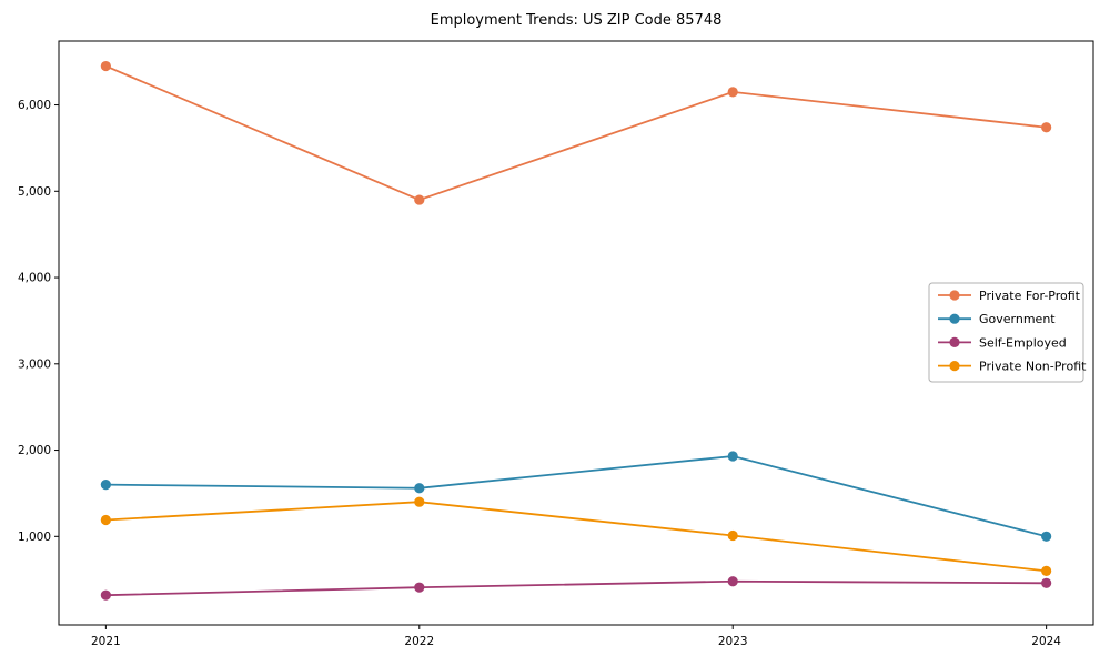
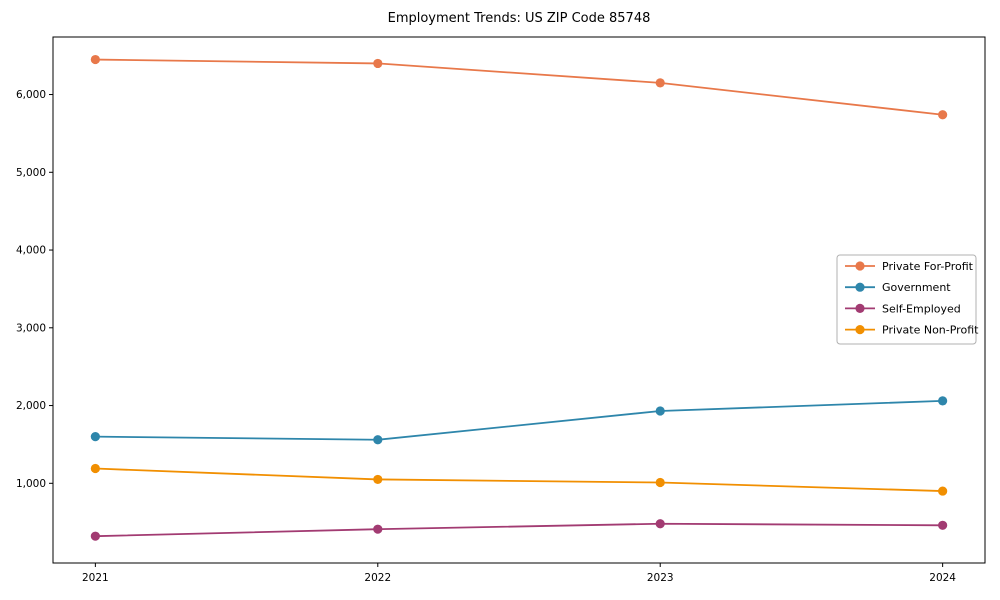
Private For-Profit/2022: 4900 -> 6400
Private Non-Profit/2022: 1400 -> 1000
Government/2024: 1000 -> 2100
Private Non-Profit/2024: 600 -> 900
